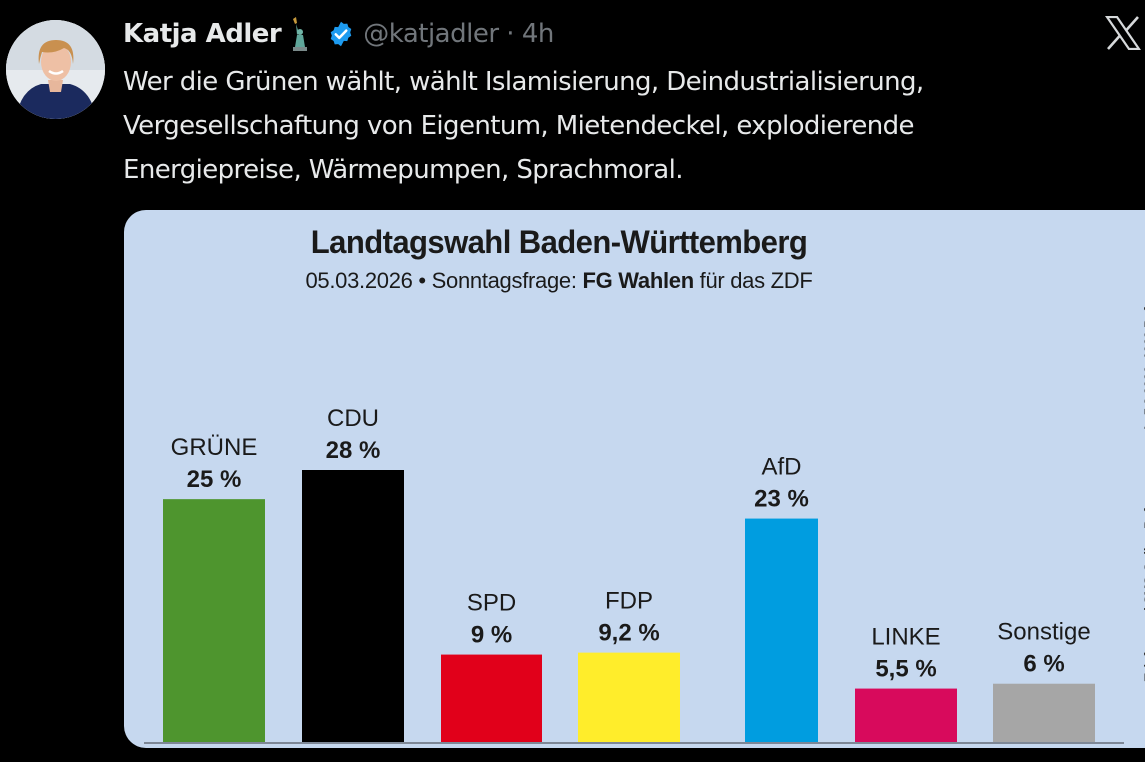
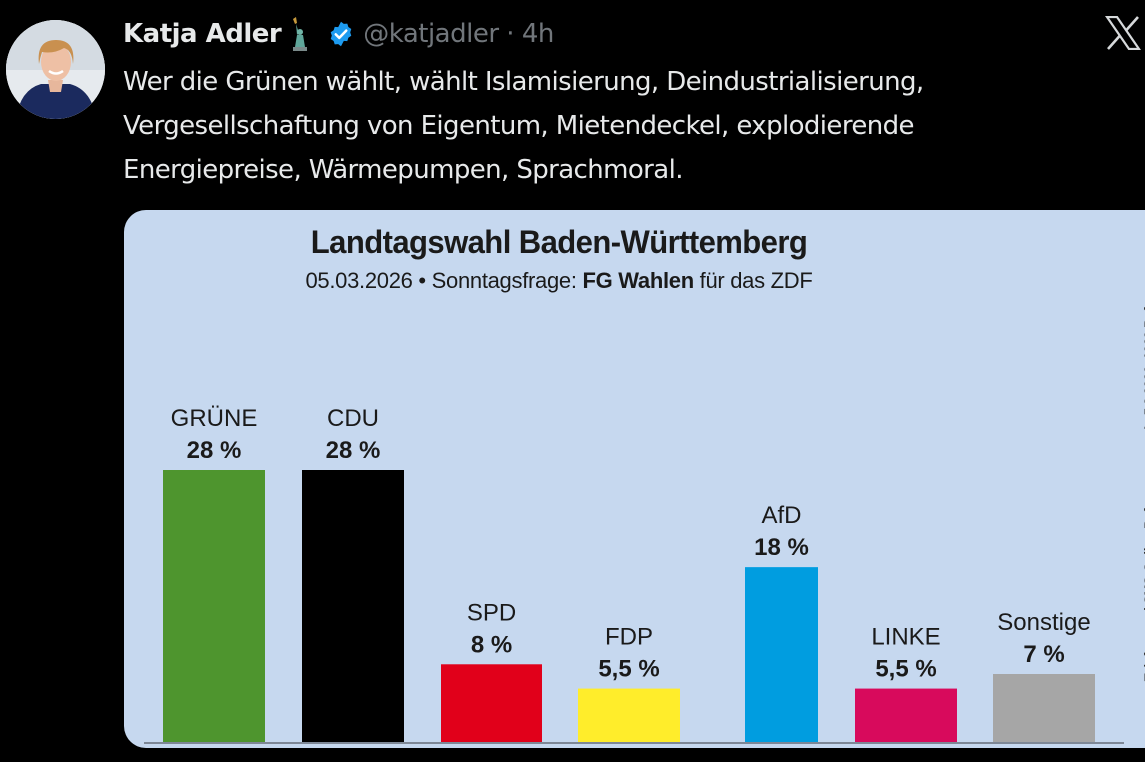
GRÜNE: 25 -> 28
SPD: 9 -> 8
FDP: 9,2 -> 5,5
AfD: 23 -> 18
Sonstige: 6 -> 7
